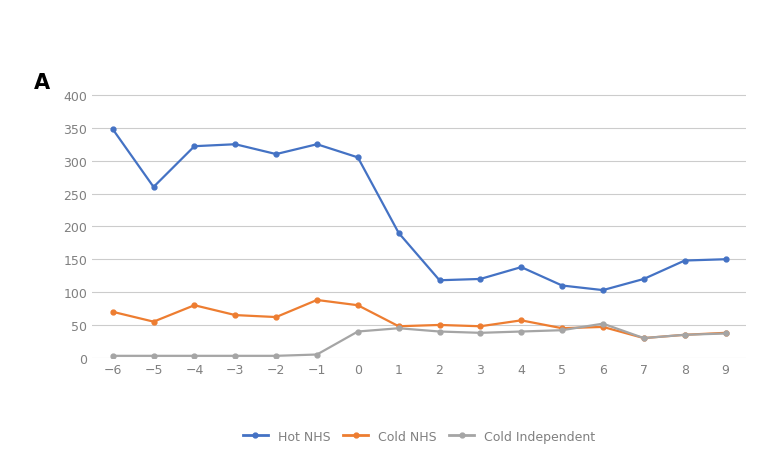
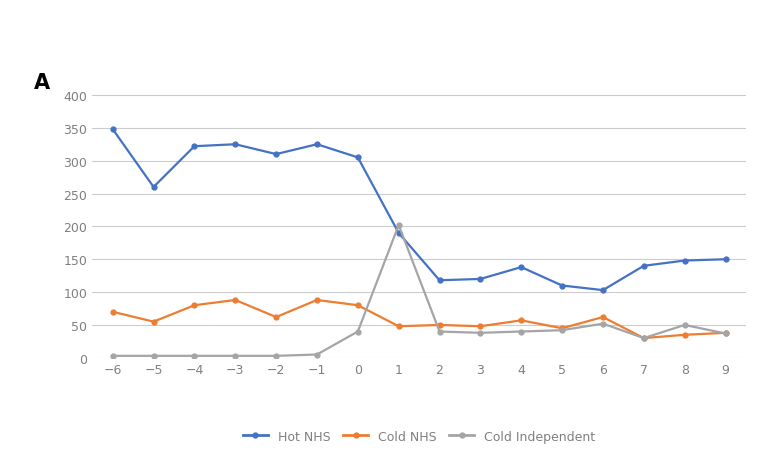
Cold NHS/−3: 65 -> 88
Cold Independent/1: 45 -> 202
Cold NHS/6: 47 -> 62
Hot NHS/7: 120 -> 140
Cold Independent/8: 35 -> 50
